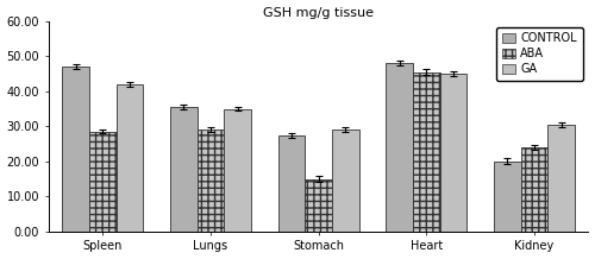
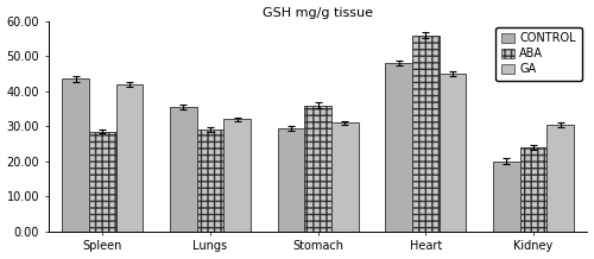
CONTROL/Spleen: 47.0 -> 43.5
GA/Lungs: 35.0 -> 32.0
CONTROL/Stomach: 27.5 -> 29.5
ABA/Stomach: 15.0 -> 36.0
GA/Stomach: 29.0 -> 31.0
ABA/Heart: 45.5 -> 56.0
